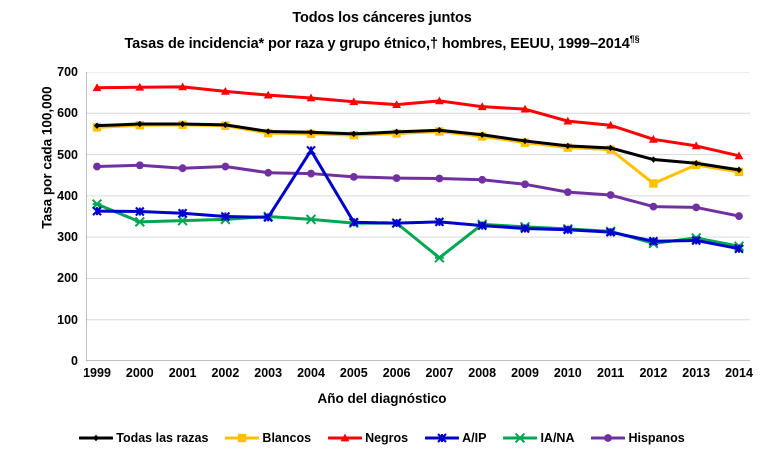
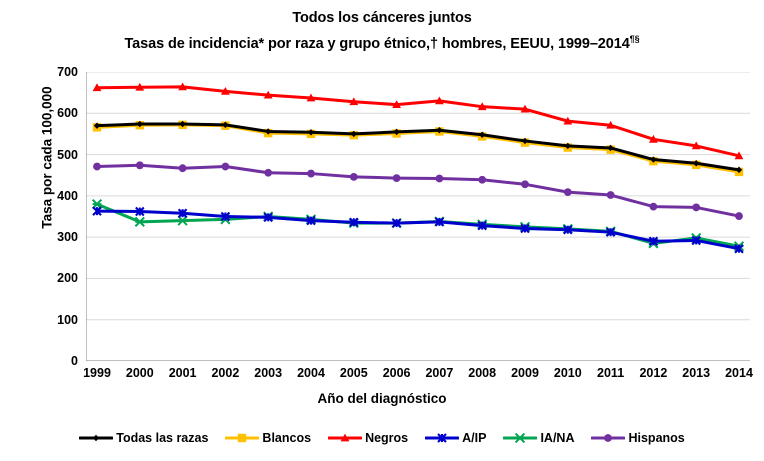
A/IP/2004: 510 -> 340
IA/NA/2007: 250 -> 340
Blancos/2012: 430 -> 480
